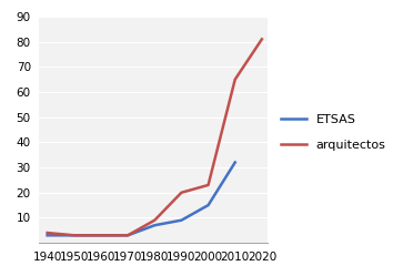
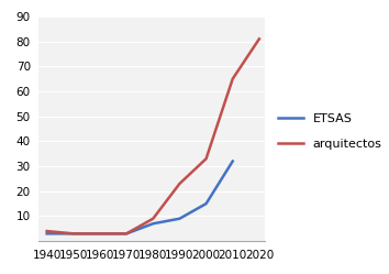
arquitectos/1990: 20 -> 23
arquitectos/2000: 23 -> 33
